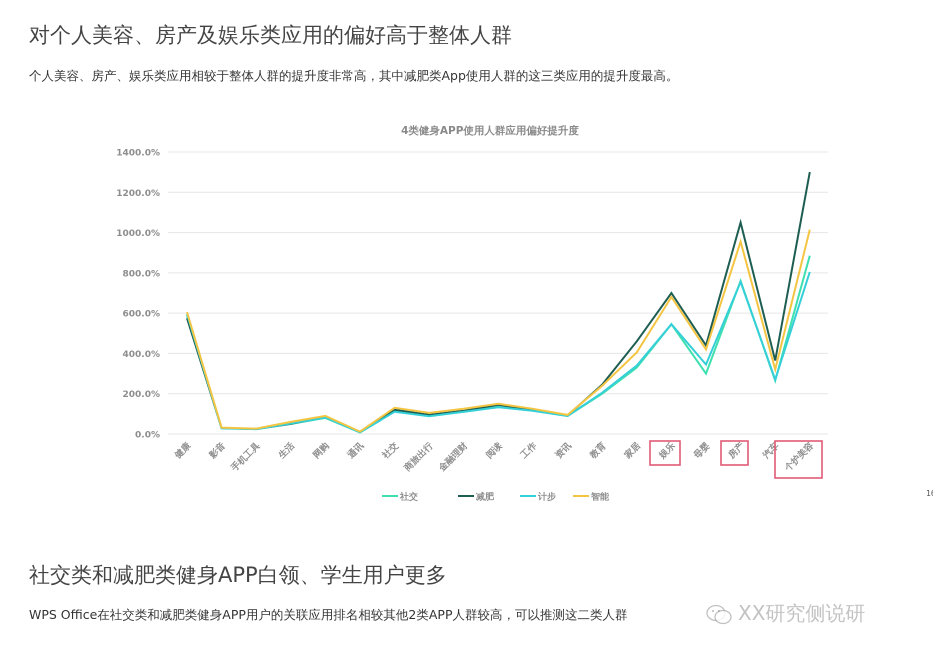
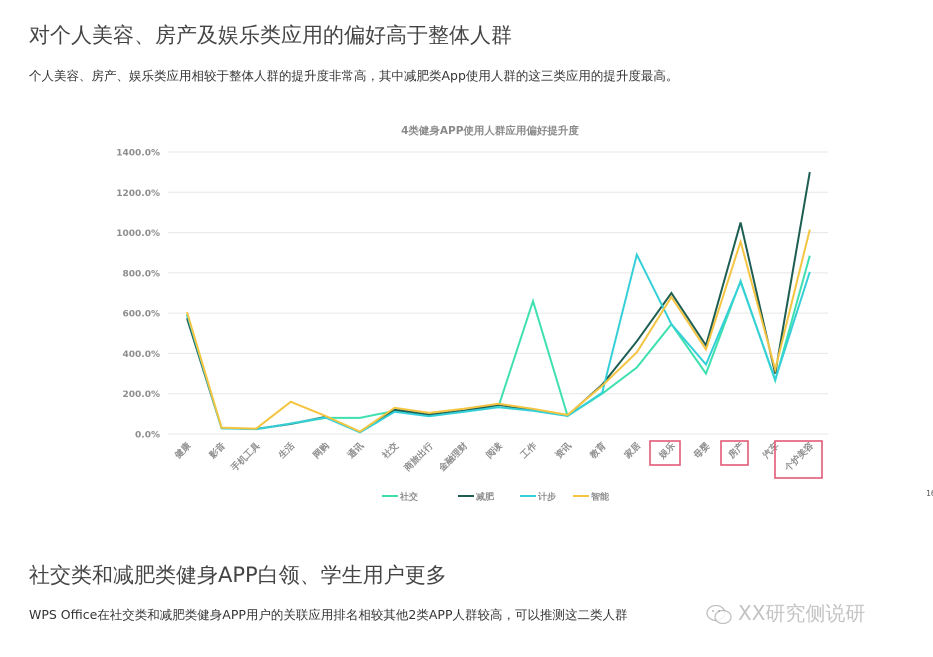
智能/生活: 60% -> 160%
社交/通讯: 10% -> 80%
社交/工作: 120% -> 660%
计步/家居: 340% -> 890%
减肥/汽车: 360% -> 300%
